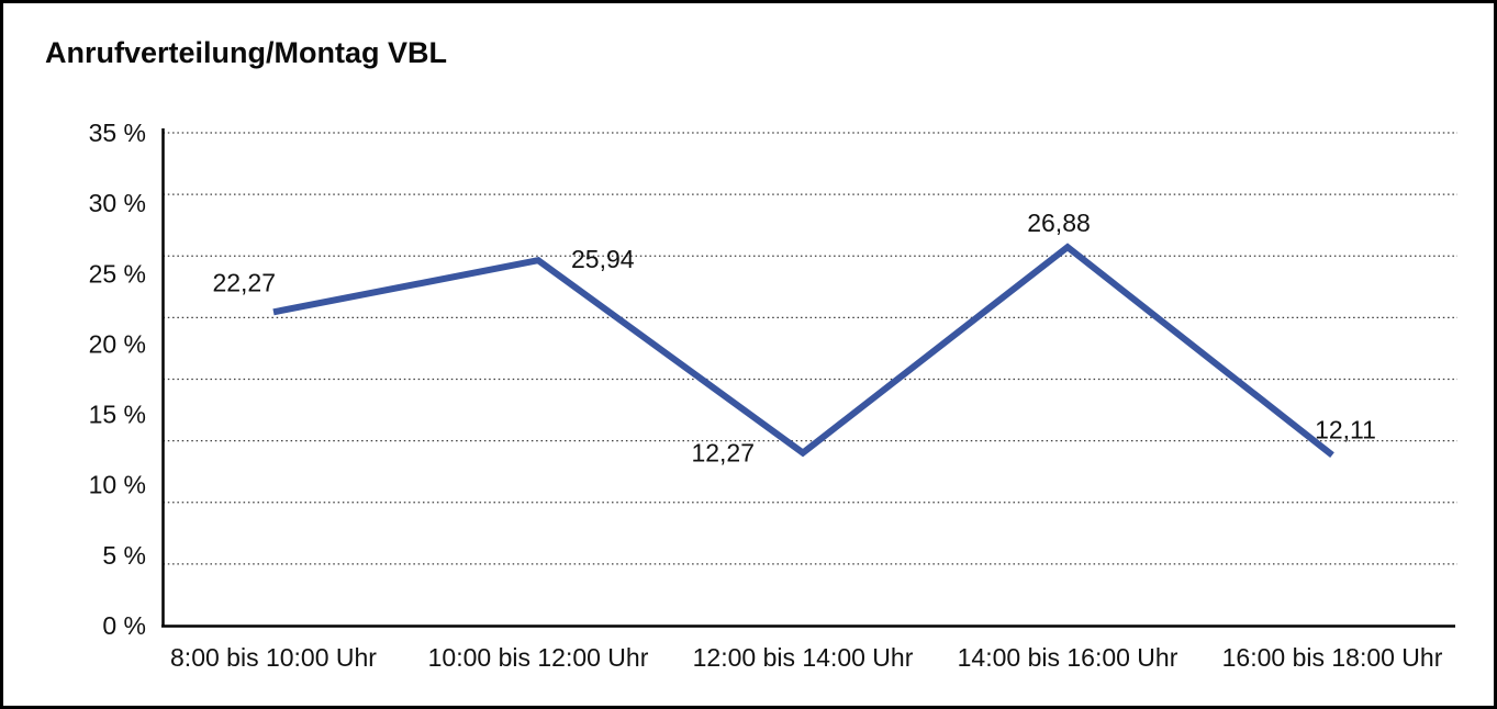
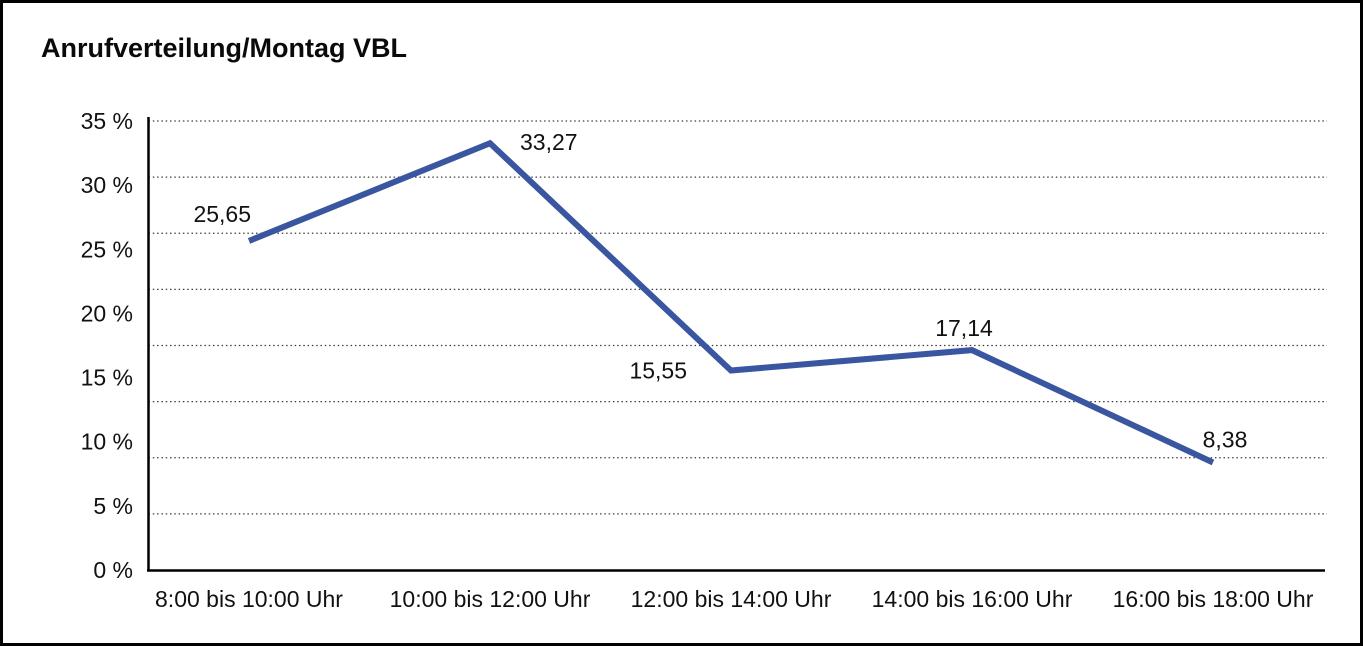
8:00 bis 10:00 Uhr: 22,27 -> 25,65
10:00 bis 12:00 Uhr: 25,94 -> 33,27
12:00 bis 14:00 Uhr: 12,27 -> 15,55
14:00 bis 16:00 Uhr: 26,88 -> 17,14
16:00 bis 18:00 Uhr: 12,11 -> 8,38
